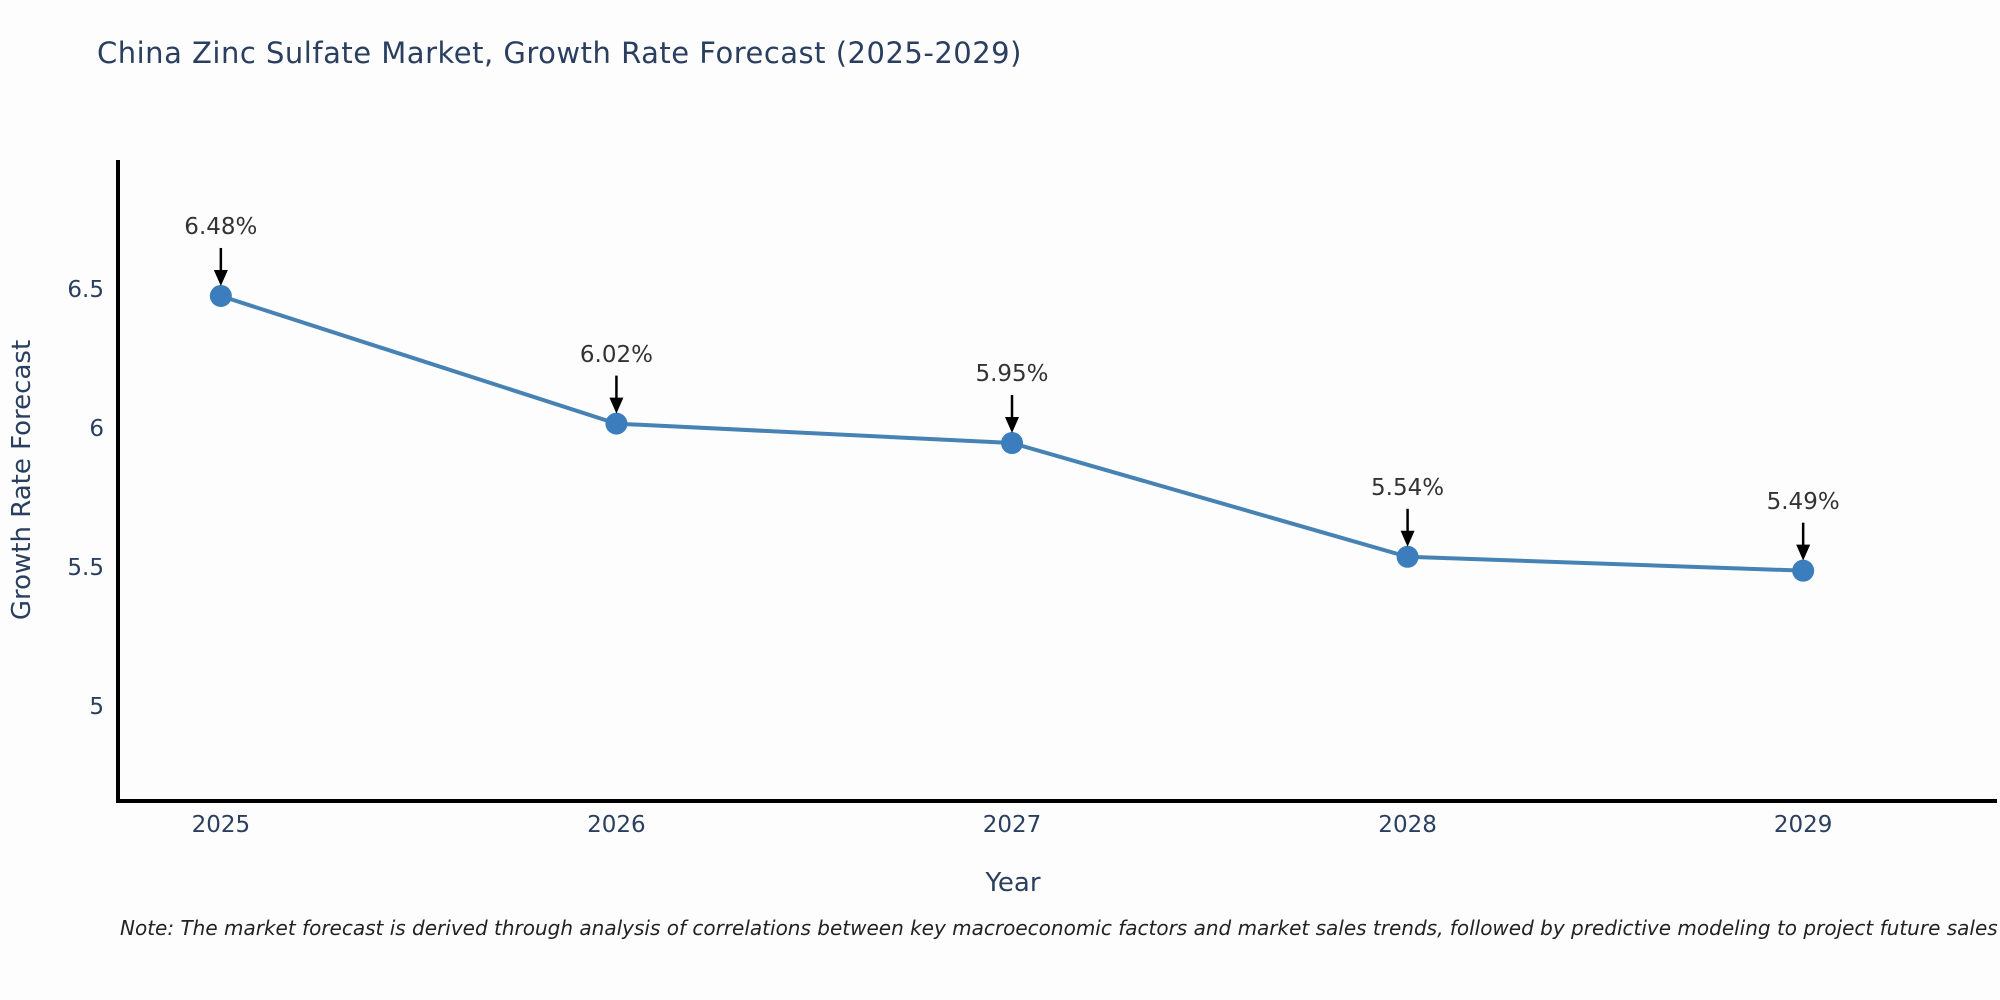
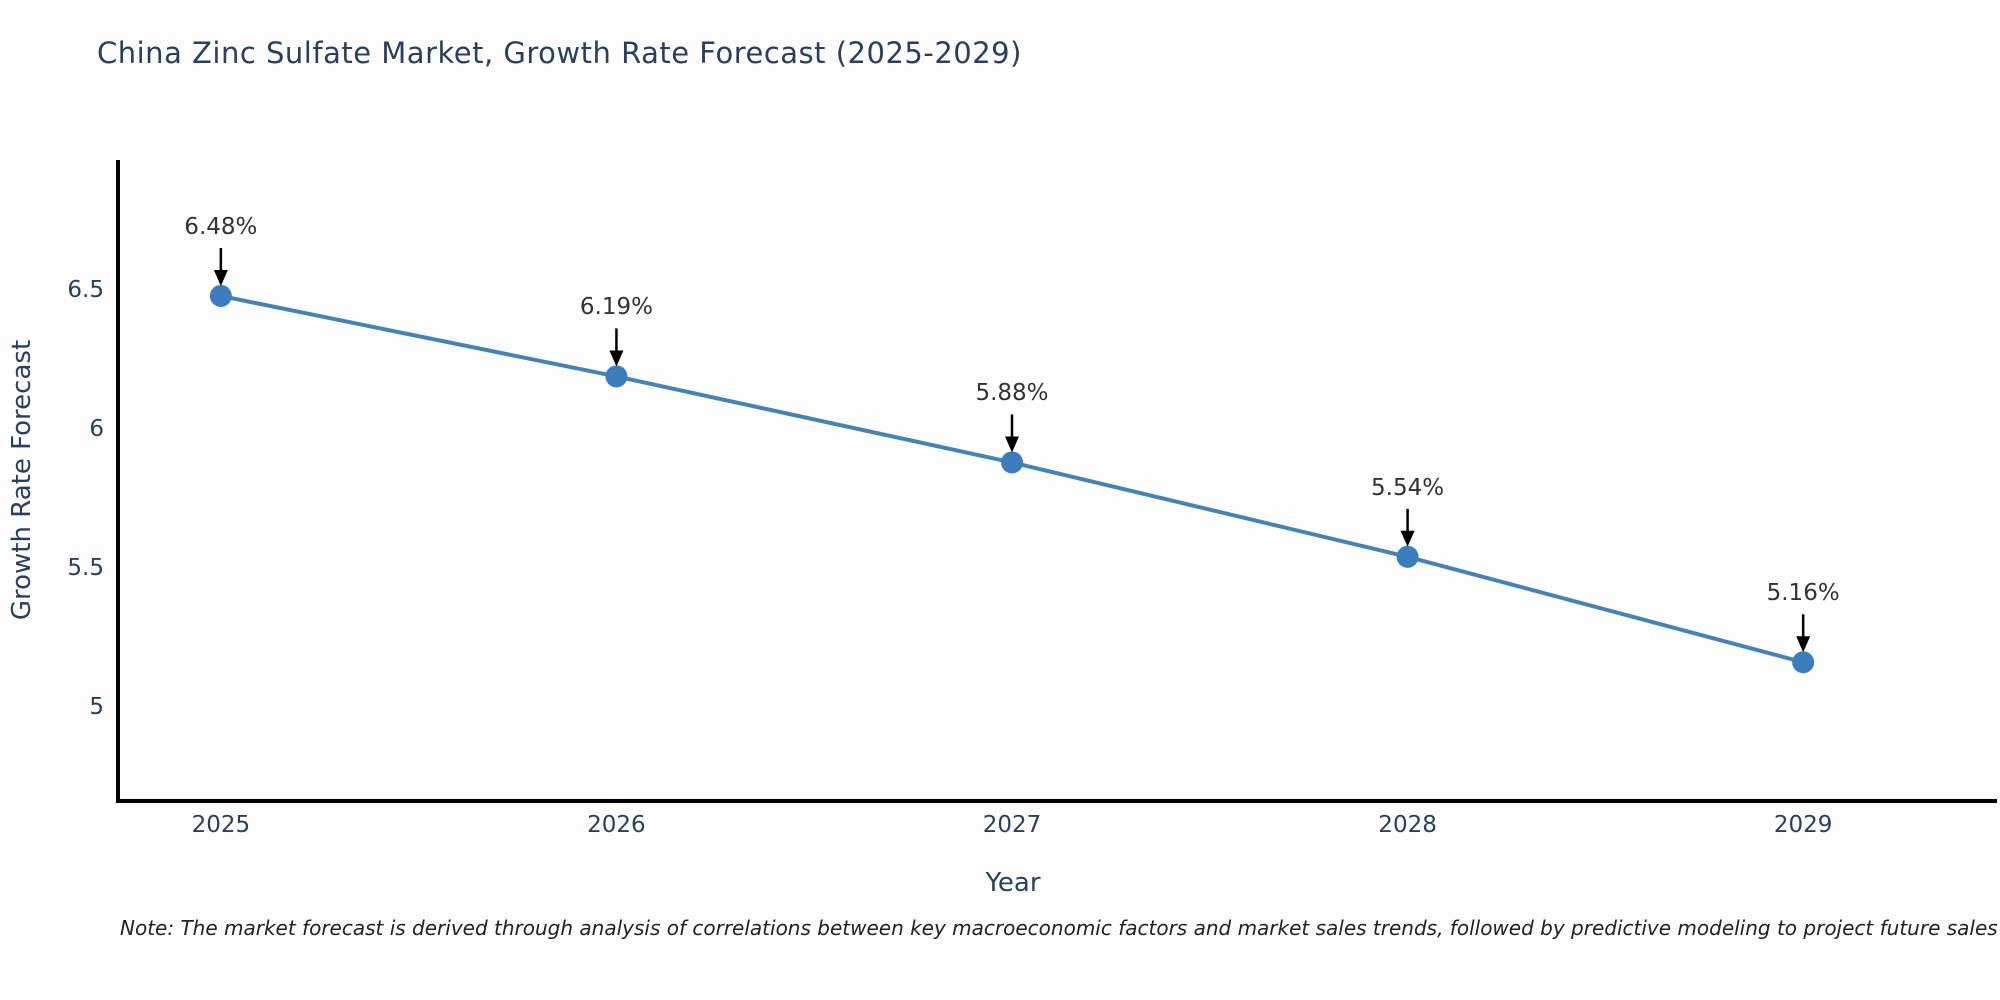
2026: 6.02% -> 6.19%
2027: 5.95% -> 5.88%
2029: 5.49% -> 5.16%
